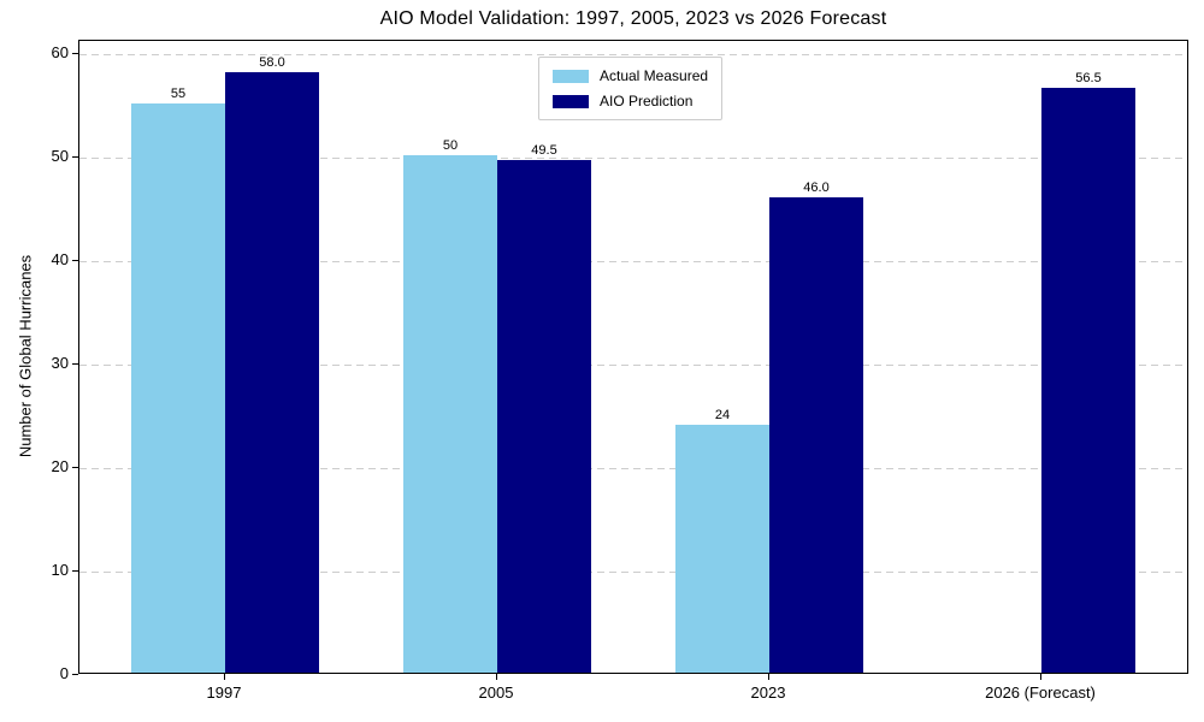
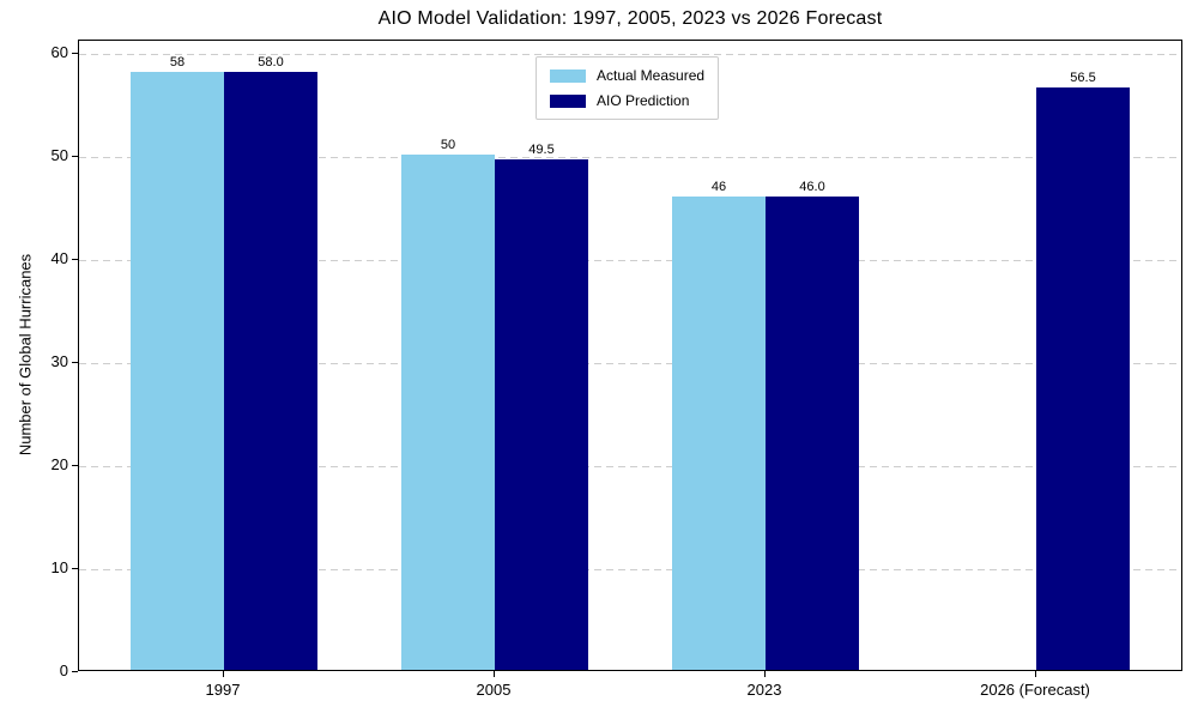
Actual Measured/1997: 55 -> 58
Actual Measured/2023: 24 -> 46
